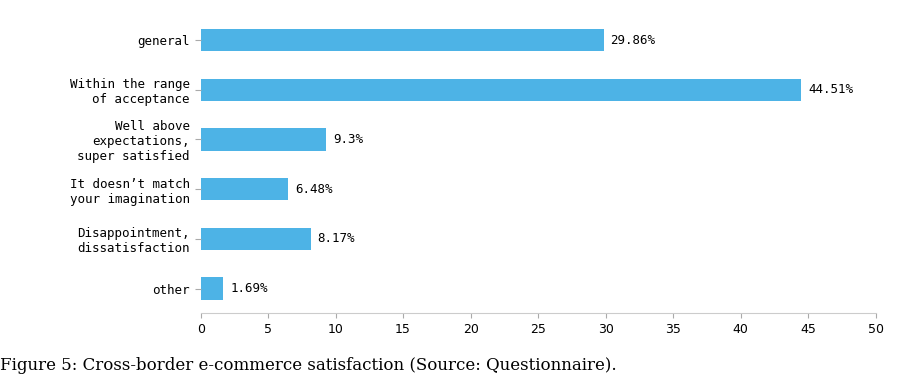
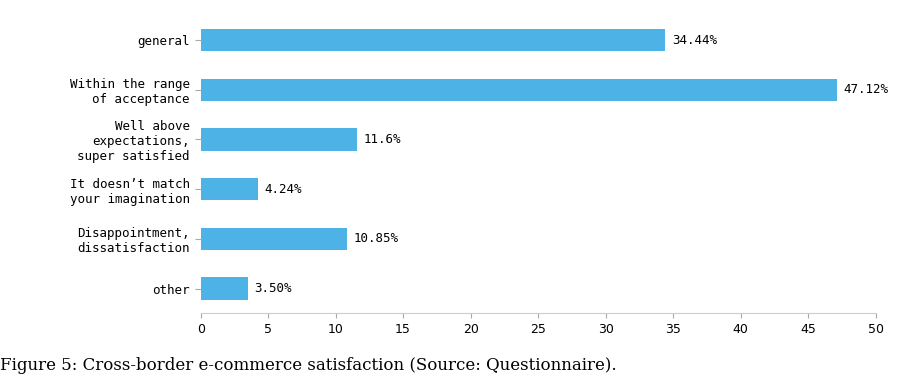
general: 29.86% -> 34.44%
Within the range of acceptance: 44.51% -> 47.12%
Well above expectations, super satisfied: 9.3% -> 11.6%
It doesn’t match your imagination: 6.48% -> 4.24%
Disappointment, dissatisfaction: 8.17% -> 10.85%
other: 1.69% -> 3.50%
